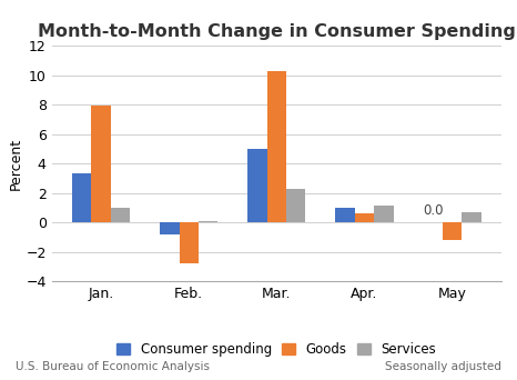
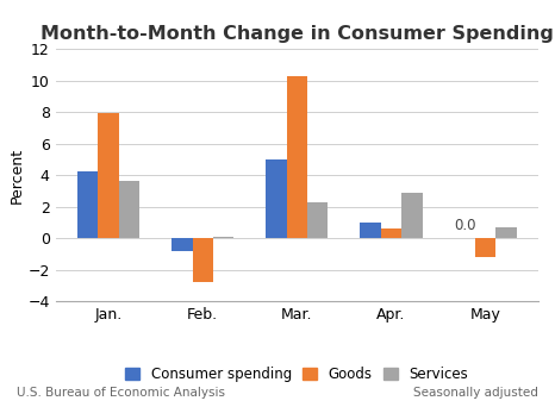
Consumer spending/Jan.: 3.3 -> 4.2
Services/Jan.: 1.0 -> 3.6
Services/Apr.: 1.1 -> 2.9
